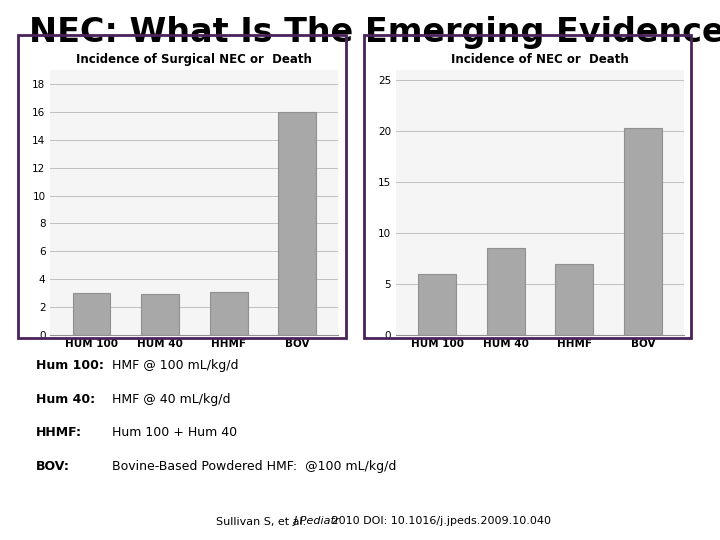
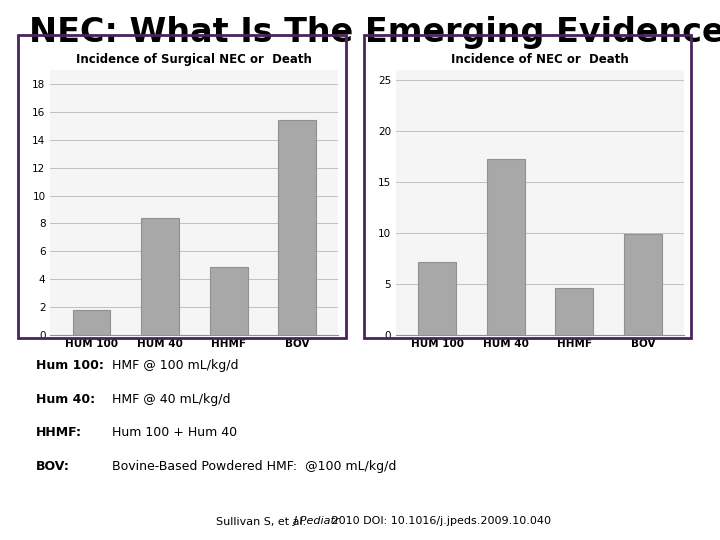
Incidence of Surgical NEC or Death/HUM 100: 3.0 -> 1.8
Incidence of Surgical NEC or Death/HUM 40: 2.9 -> 8.4
Incidence of Surgical NEC or Death/HHMF: 3.1 -> 4.9
Incidence of Surgical NEC or Death/BOV: 16.0 -> 15.4
Incidence of NEC or Death/HUM 100: 6.0 -> 7.2
Incidence of NEC or Death/HUM 40: 8.5 -> 17.3
Incidence of NEC or Death/HHMF: 7.0 -> 4.6
Incidence of NEC or Death/BOV: 20.3 -> 9.9
